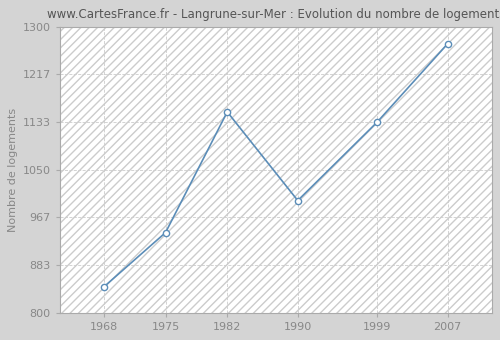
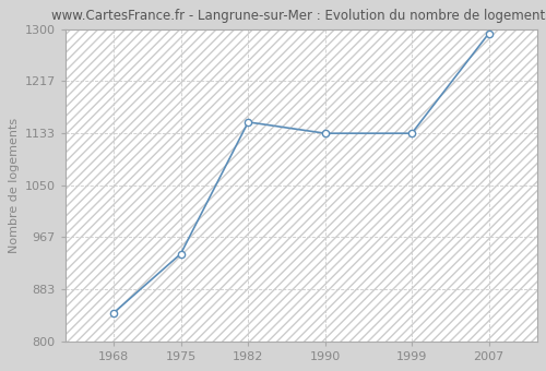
1990: 996 -> 1133
2007: 1270 -> 1293
